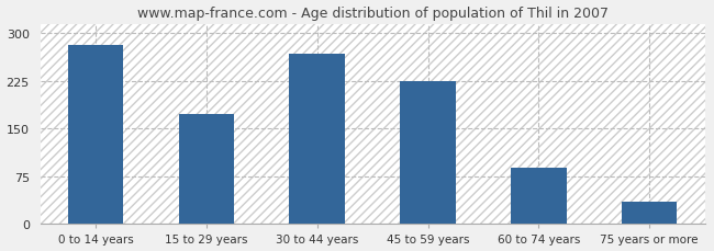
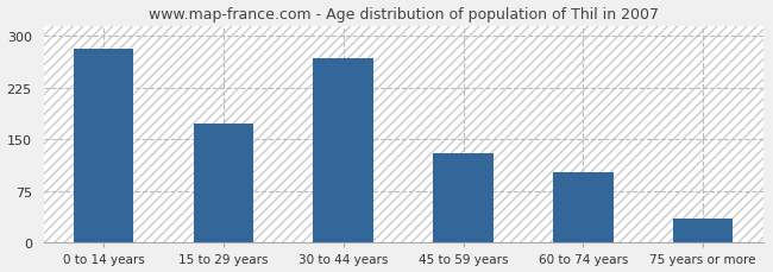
45 to 59 years: 225 -> 130
60 to 74 years: 88 -> 102
